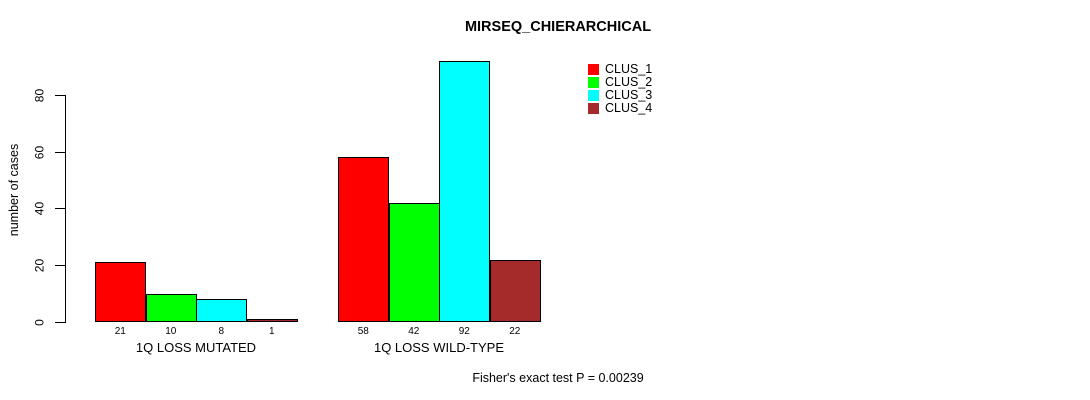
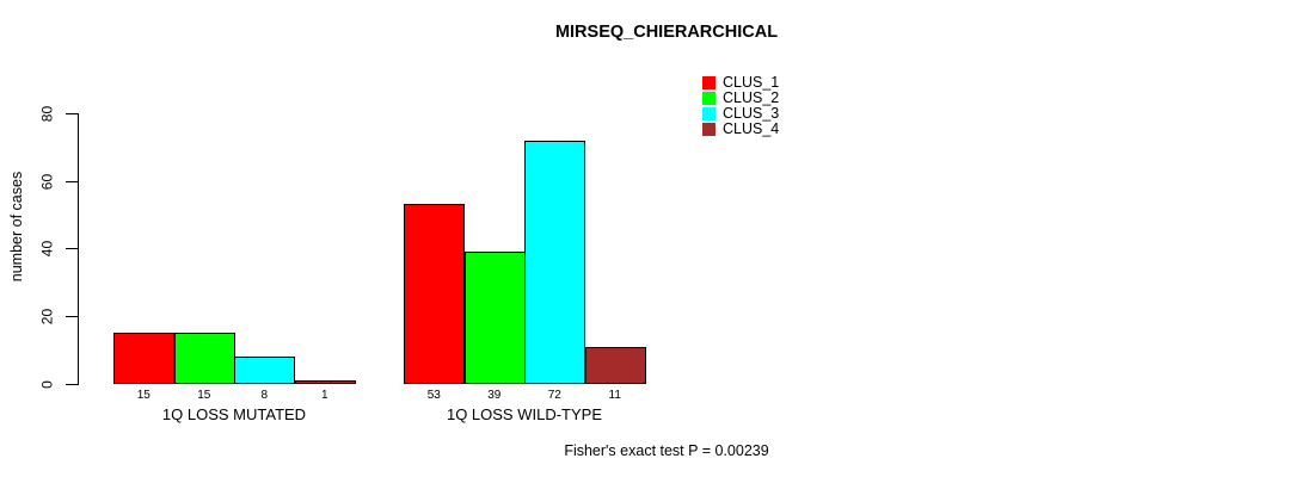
CLUS_1/1Q LOSS MUTATED: 21 -> 15
CLUS_2/1Q LOSS MUTATED: 10 -> 15
CLUS_1/1Q LOSS WILD-TYPE: 58 -> 53
CLUS_2/1Q LOSS WILD-TYPE: 42 -> 39
CLUS_3/1Q LOSS WILD-TYPE: 92 -> 72
CLUS_4/1Q LOSS WILD-TYPE: 22 -> 11
